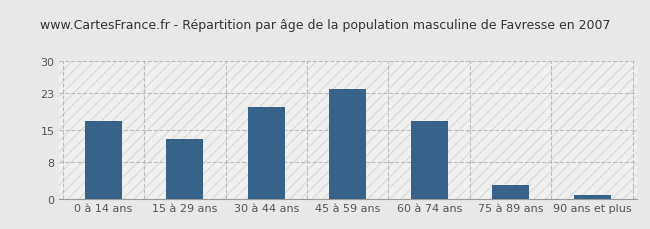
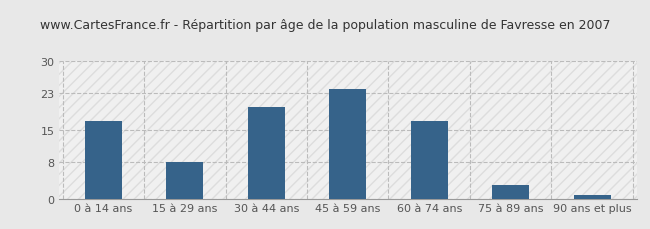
15 à 29 ans: 13 -> 8
